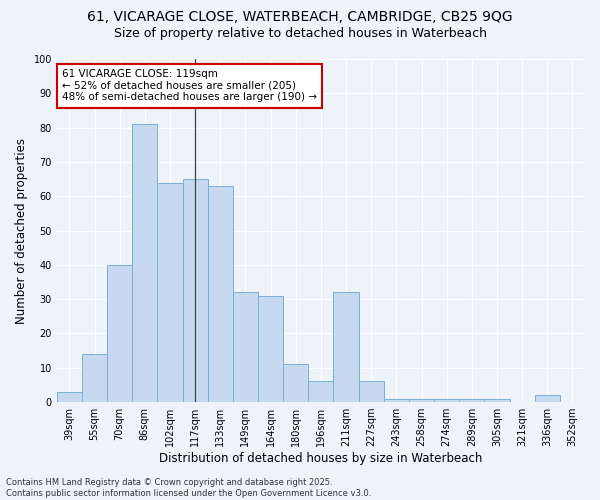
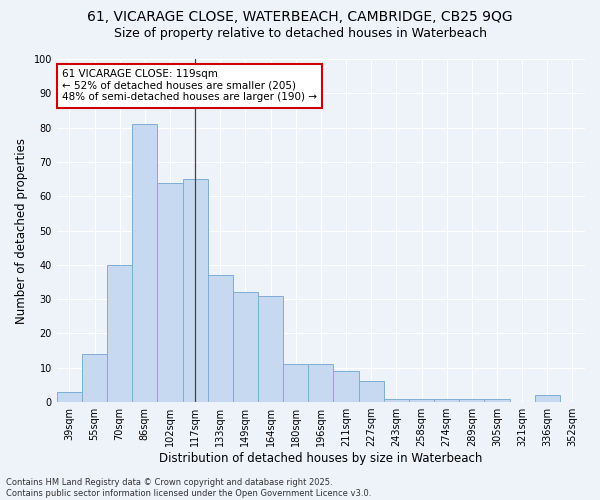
133sqm: 63 -> 37
196sqm: 6 -> 11
211sqm: 32 -> 9
